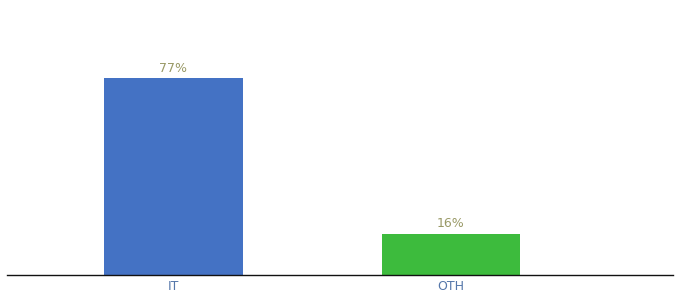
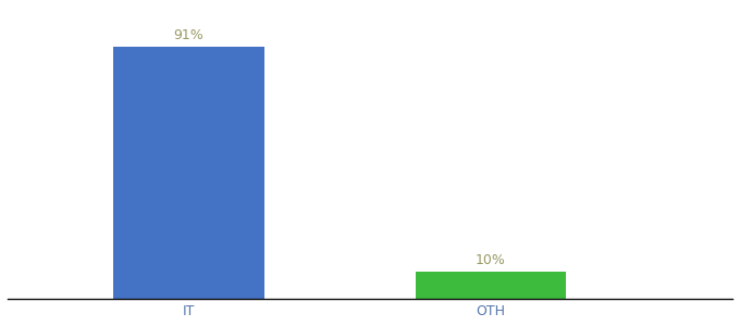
IT: 77% -> 91%
OTH: 16% -> 10%
